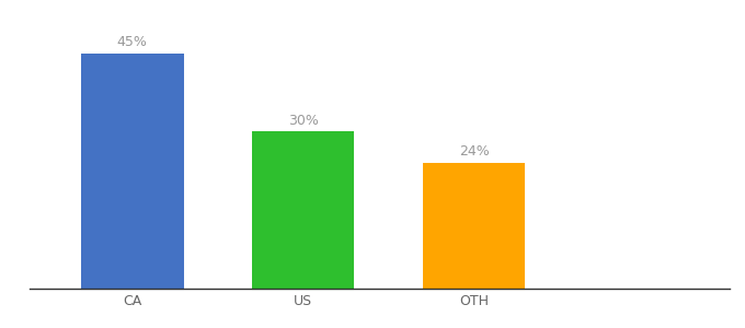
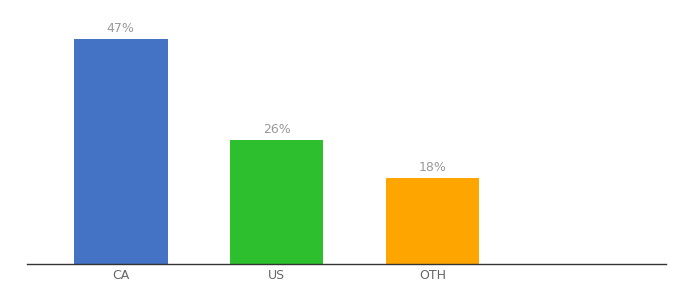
CA: 45% -> 47%
US: 30% -> 26%
OTH: 24% -> 18%
